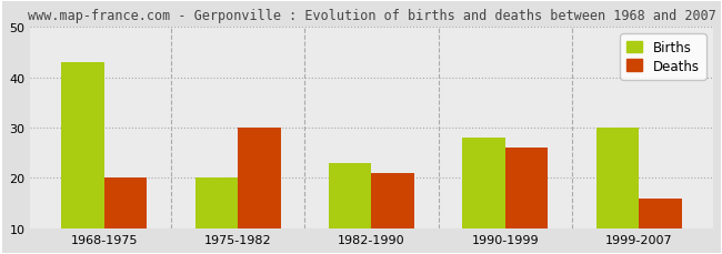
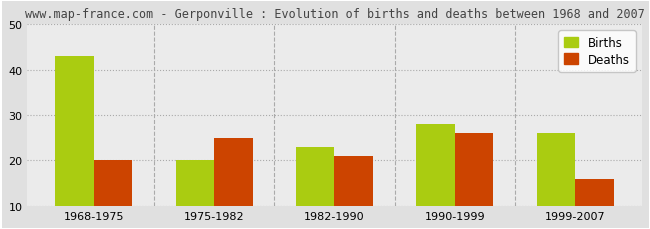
Deaths/1975-1982: 30 -> 25
Births/1999-2007: 30 -> 26
